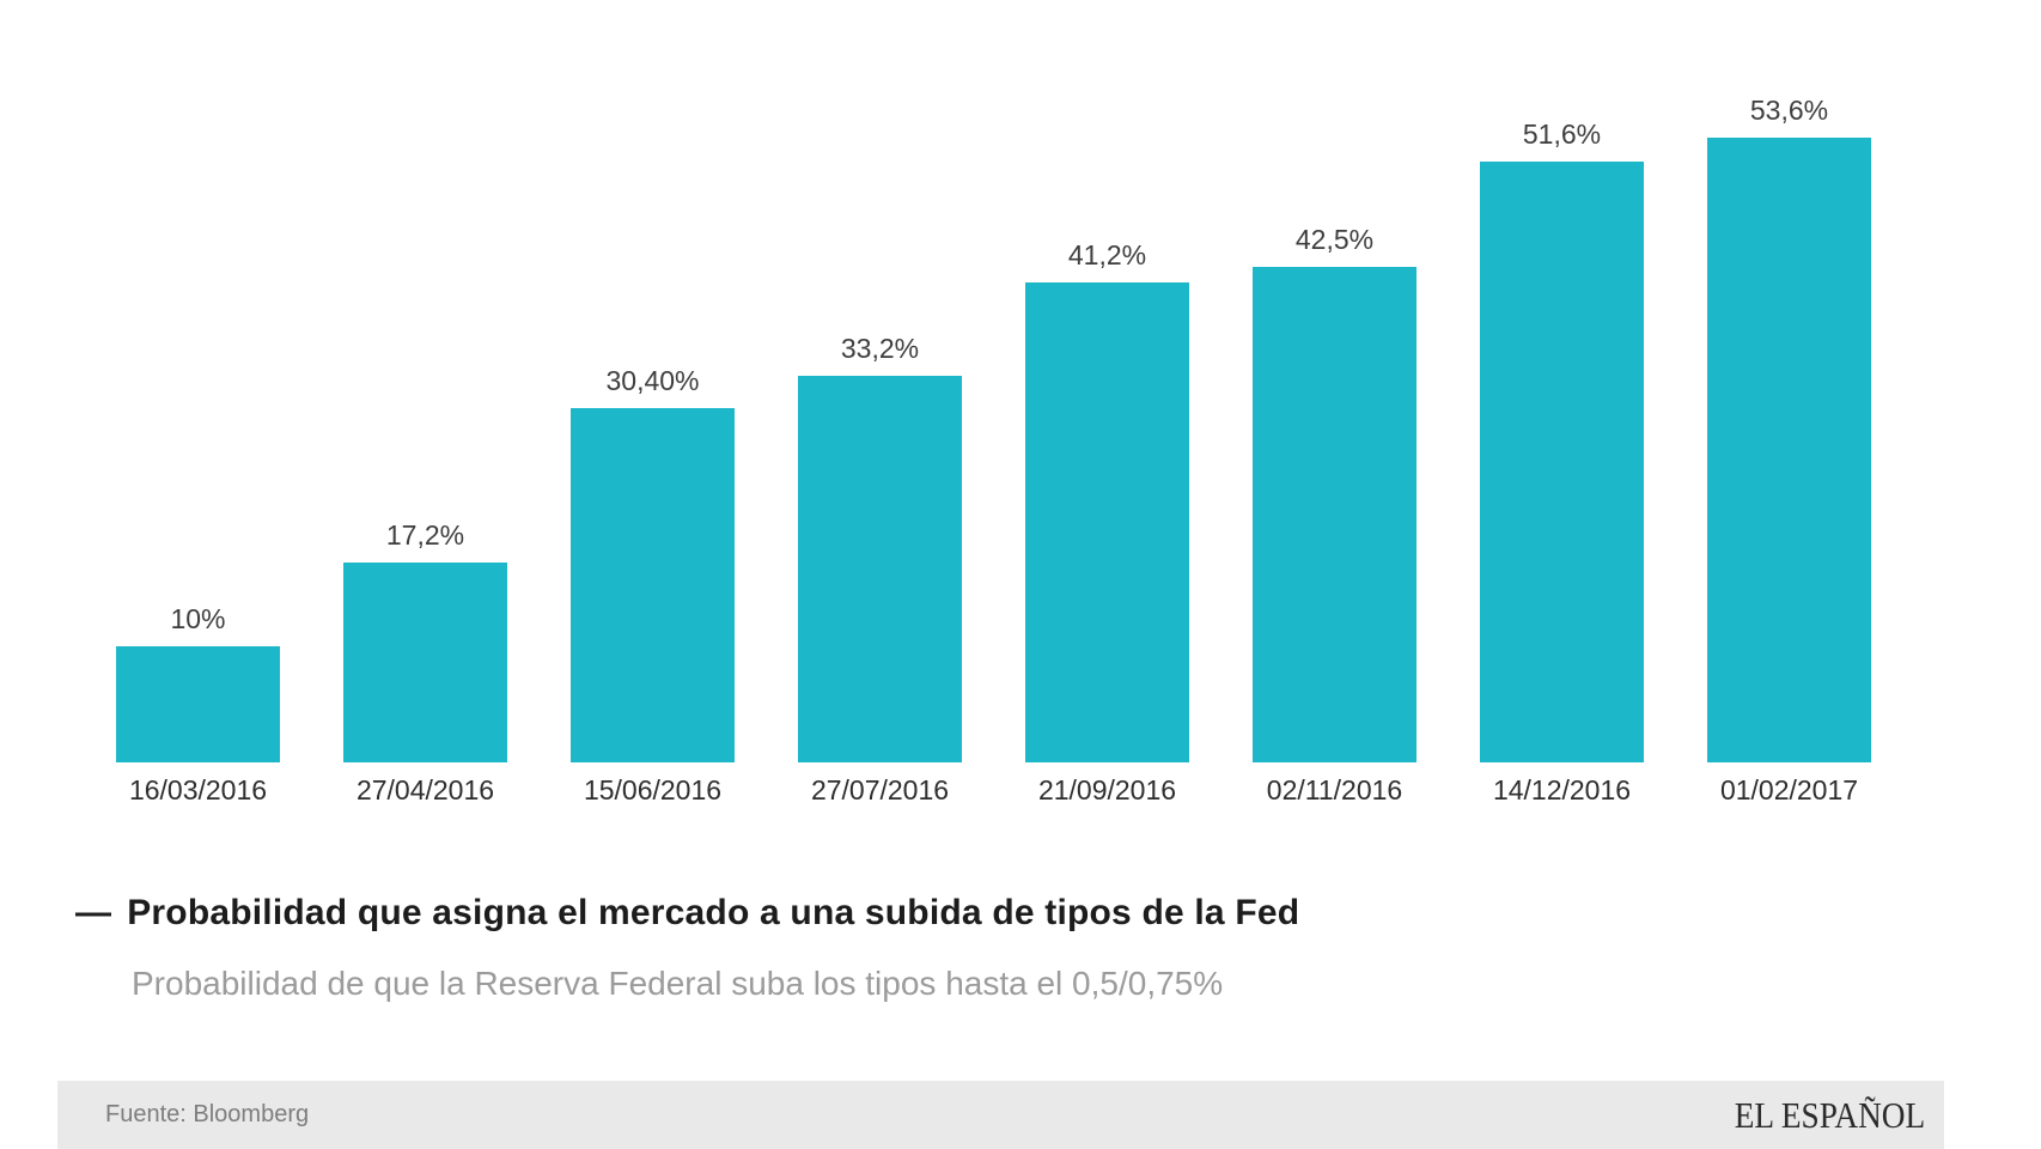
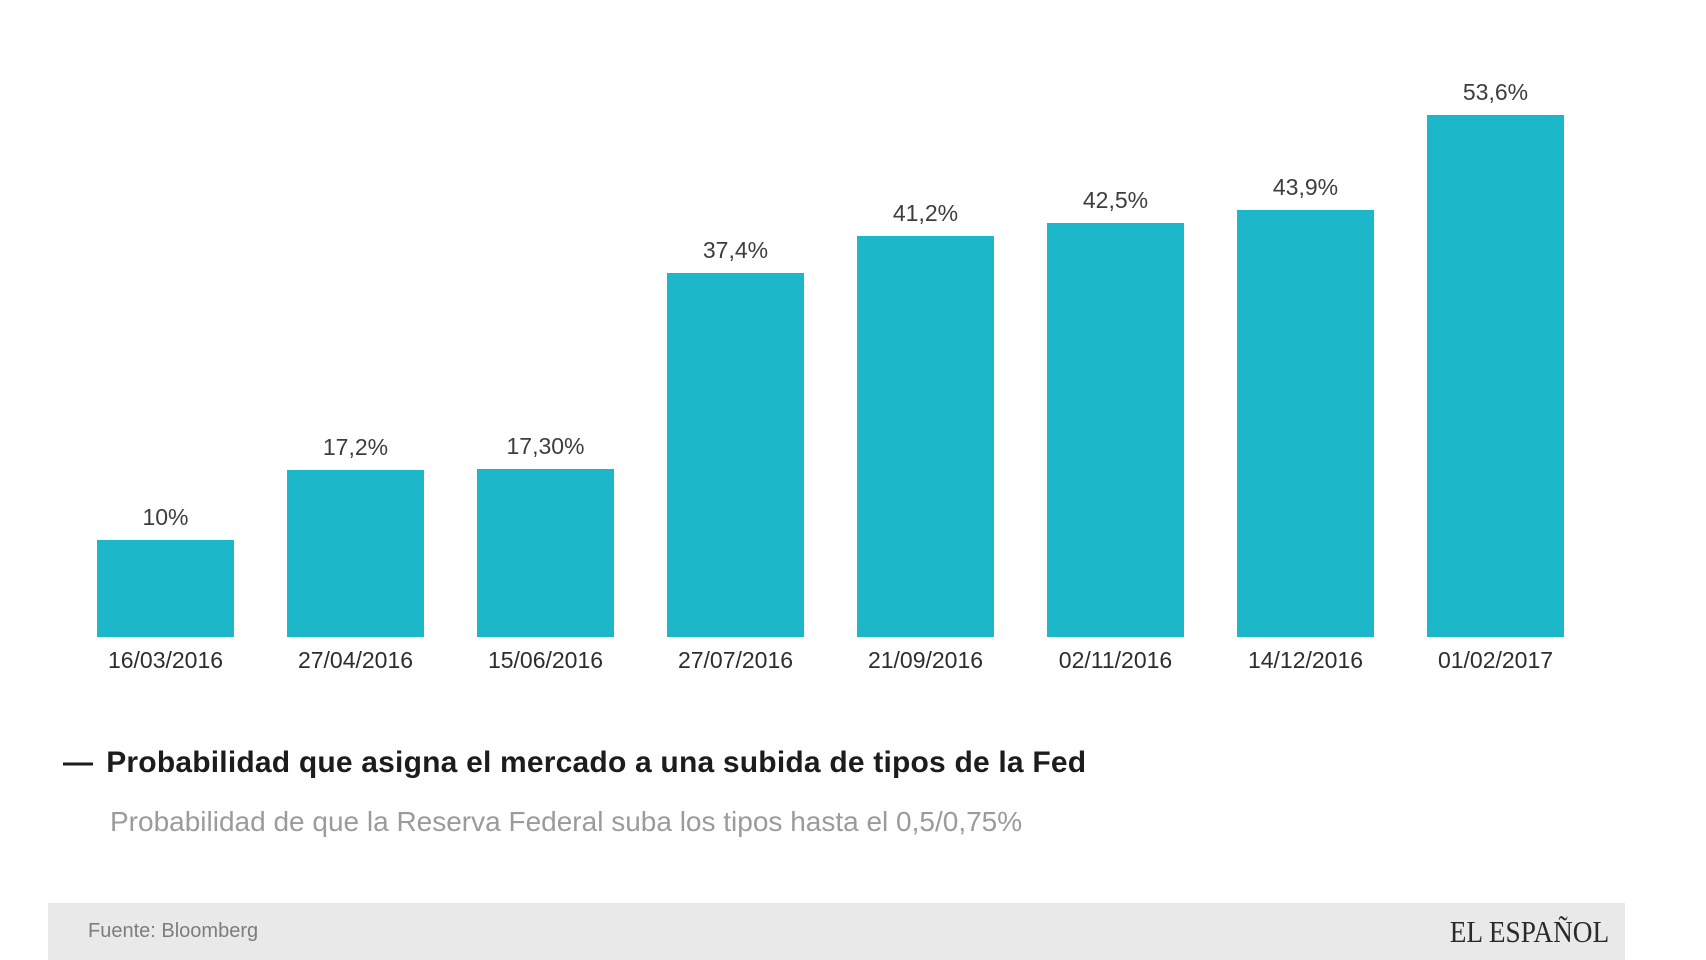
15/06/2016: 30,40% -> 17,30%
27/07/2016: 33,2% -> 37,4%
14/12/2016: 51,6% -> 43,9%
